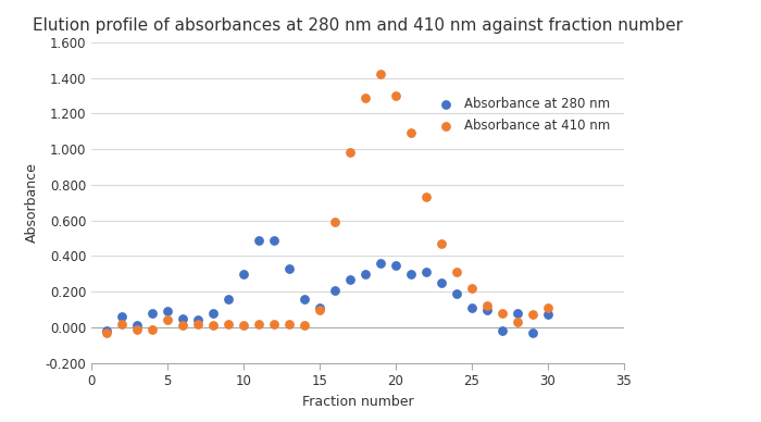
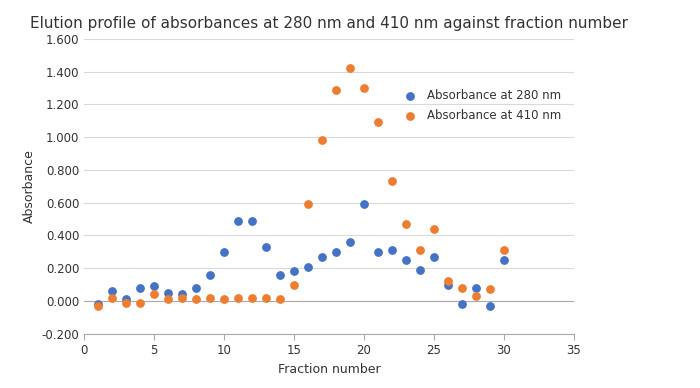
Absorbance at 280 nm/15: 0.11 -> 0.18
Absorbance at 280 nm/20: 0.35 -> 0.59
Absorbance at 280 nm/25: 0.11 -> 0.27
Absorbance at 410 nm/25: 0.22 -> 0.44
Absorbance at 280 nm/30: 0.07 -> 0.25
Absorbance at 410 nm/30: 0.11 -> 0.31
